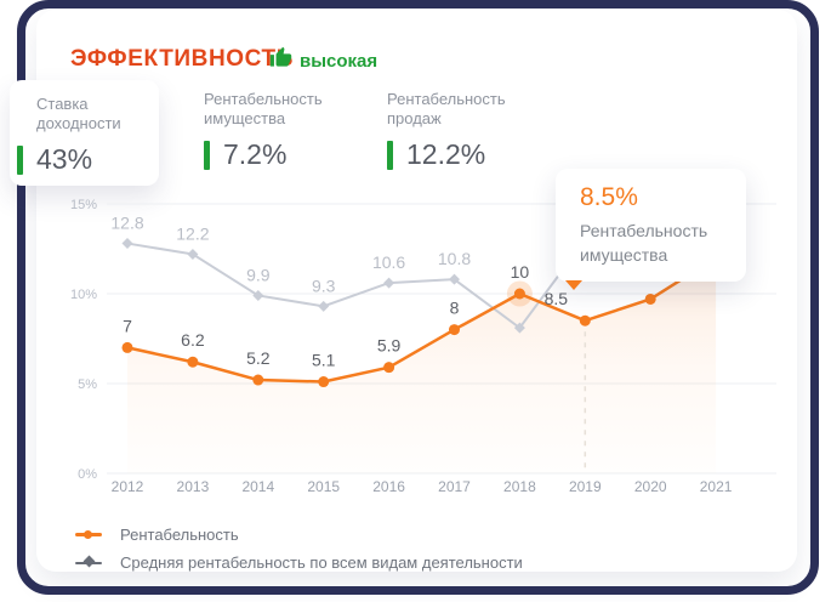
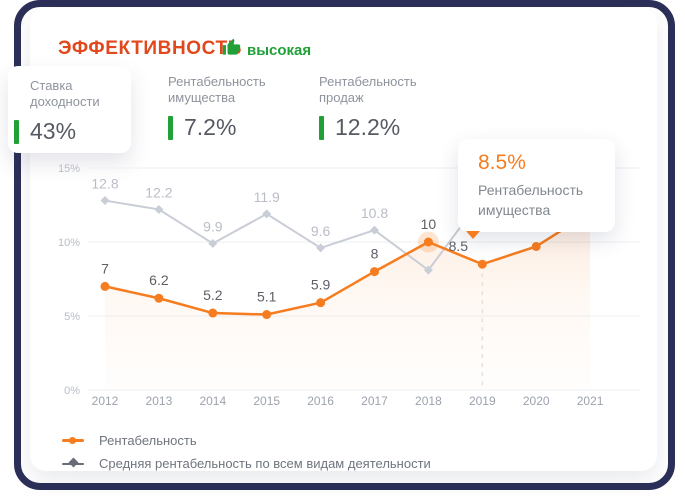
Средняя рентабельность по всем видам деятельности/2015: 9.3 -> 11.9
Средняя рентабельность по всем видам деятельности/2016: 10.6 -> 9.6
